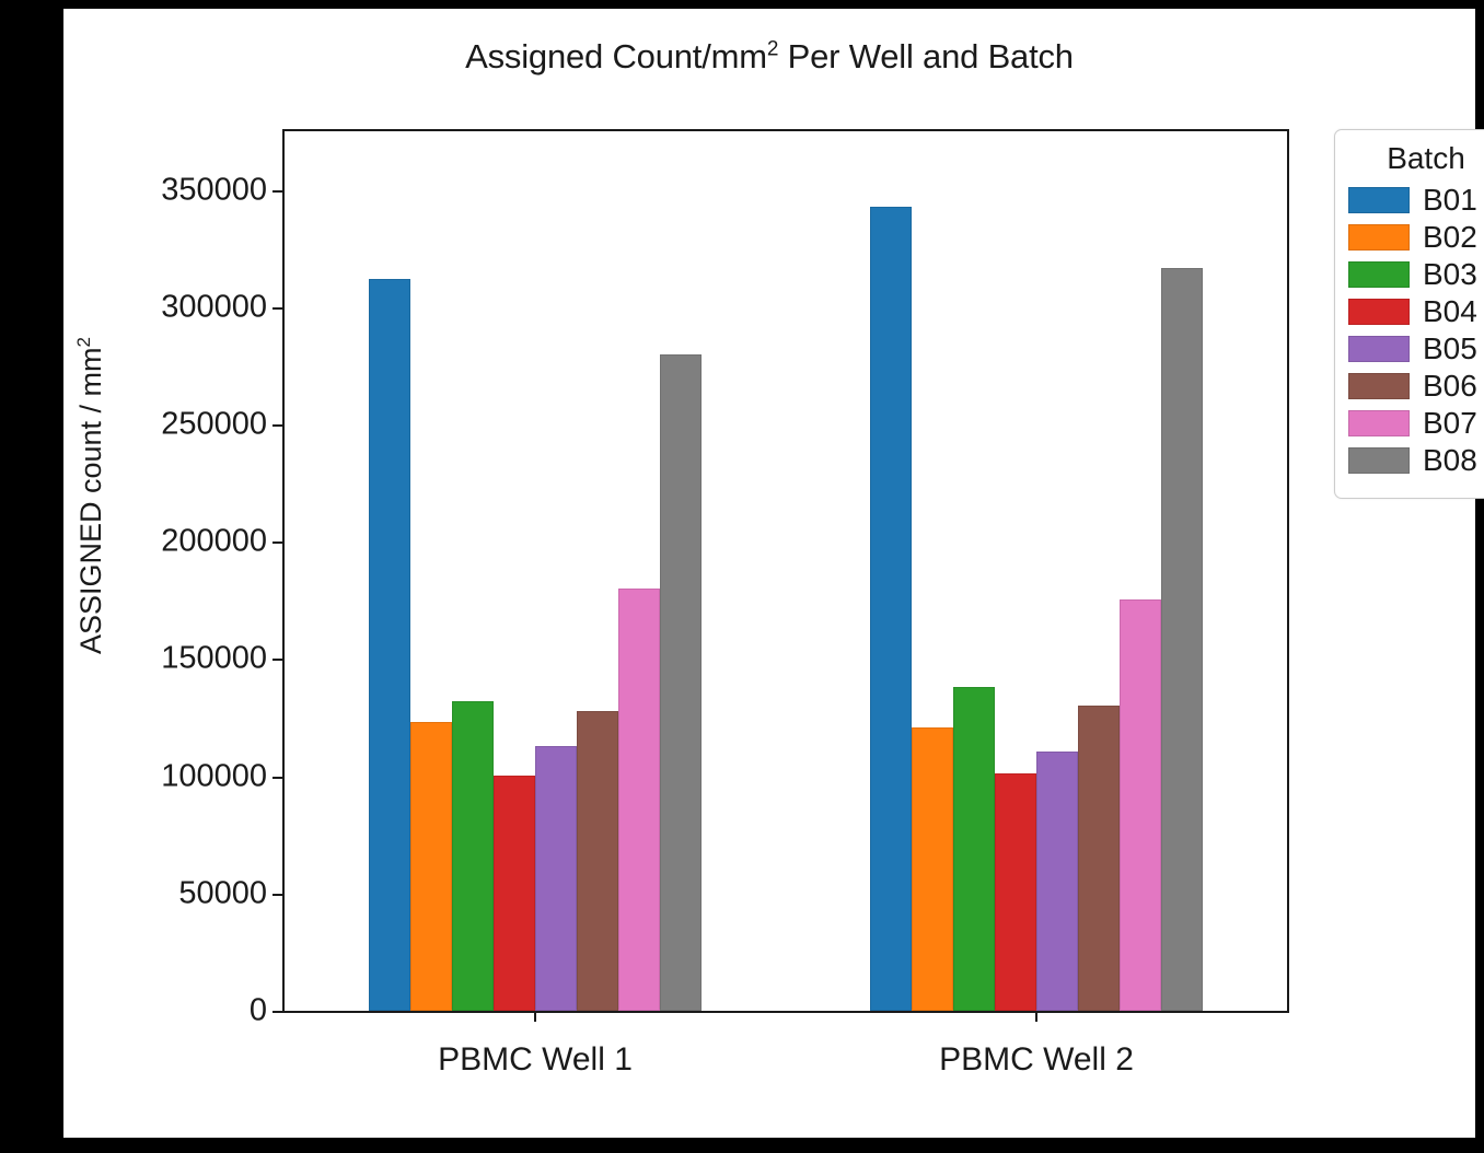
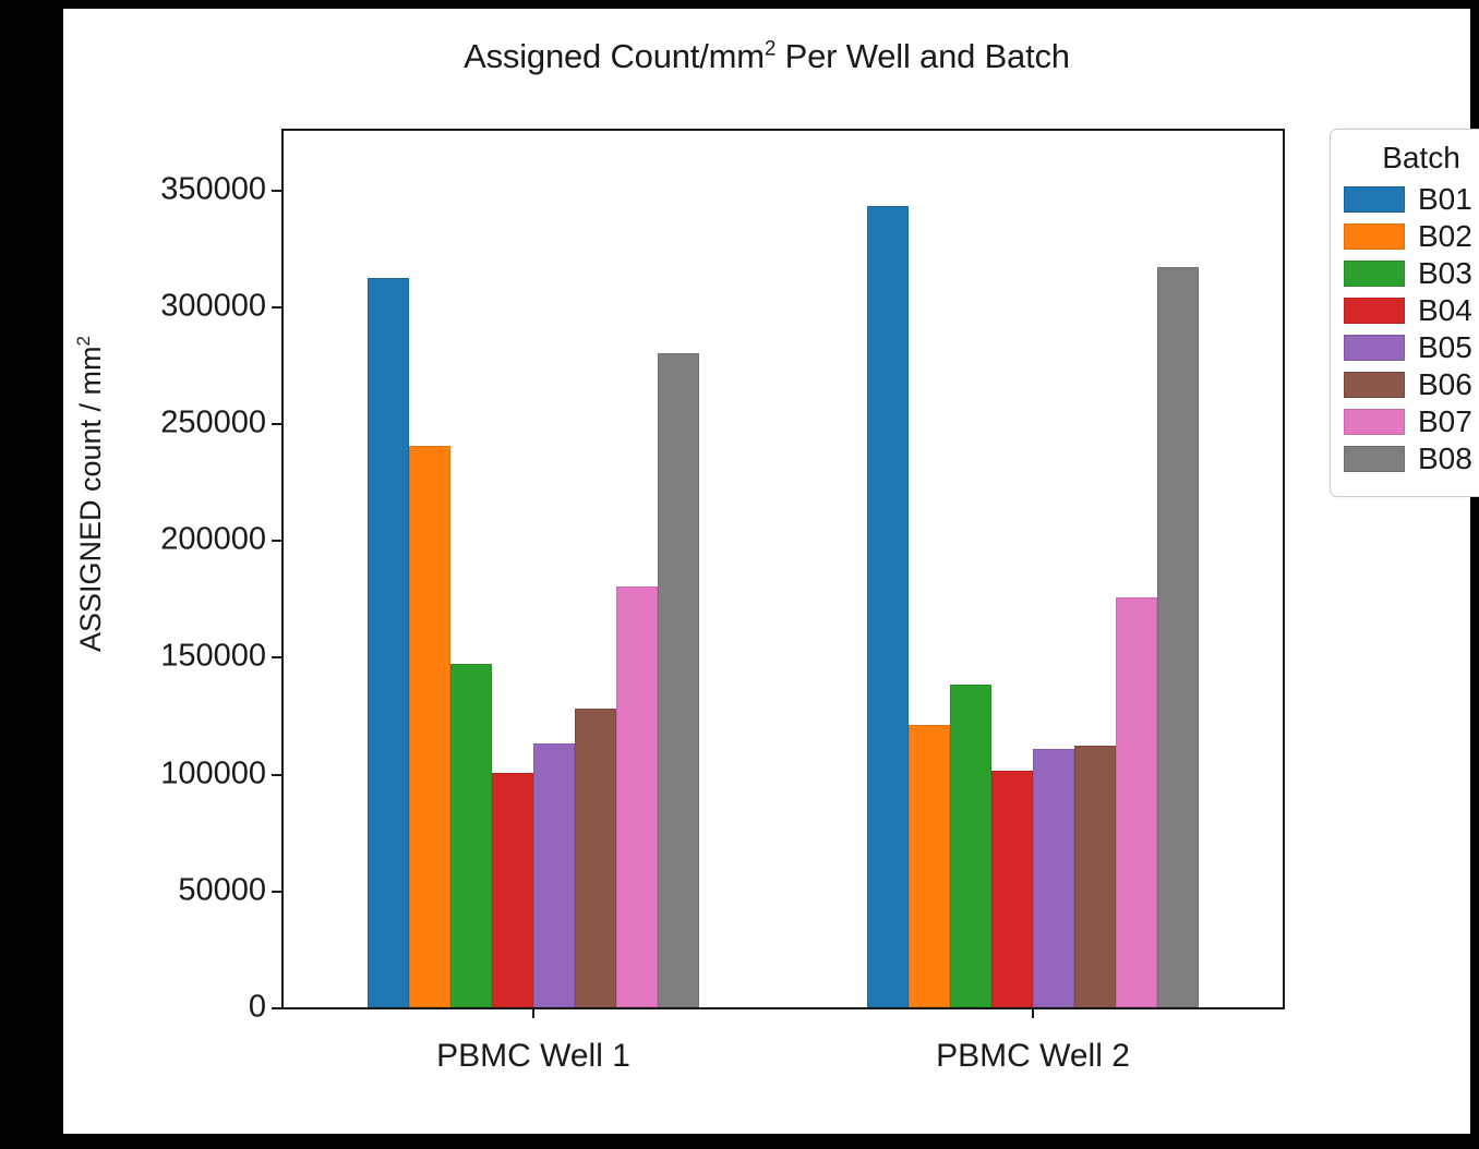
B02/PBMC Well 1: 123000 -> 240000
B03/PBMC Well 1: 132000 -> 147000
B06/PBMC Well 2: 130000 -> 112000
